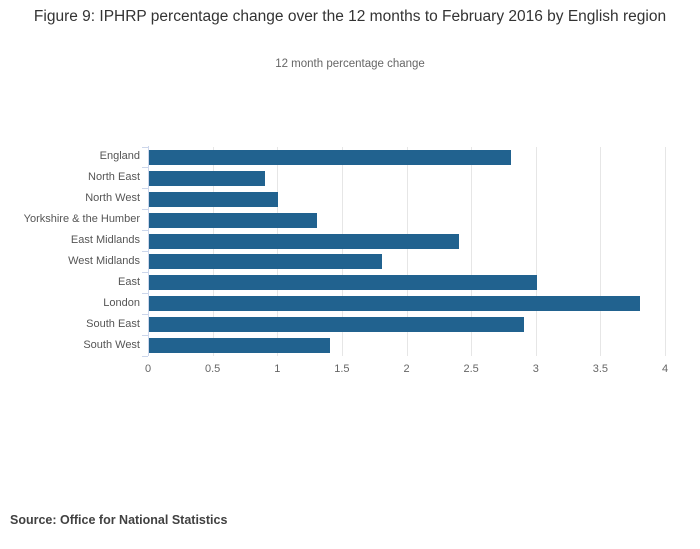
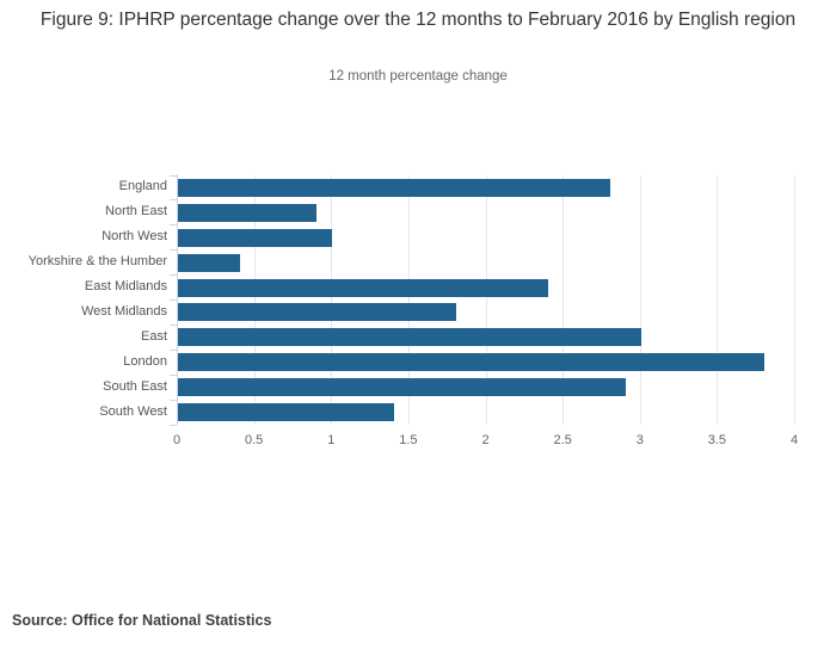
Yorkshire & the Humber: 1.3 -> 0.4
